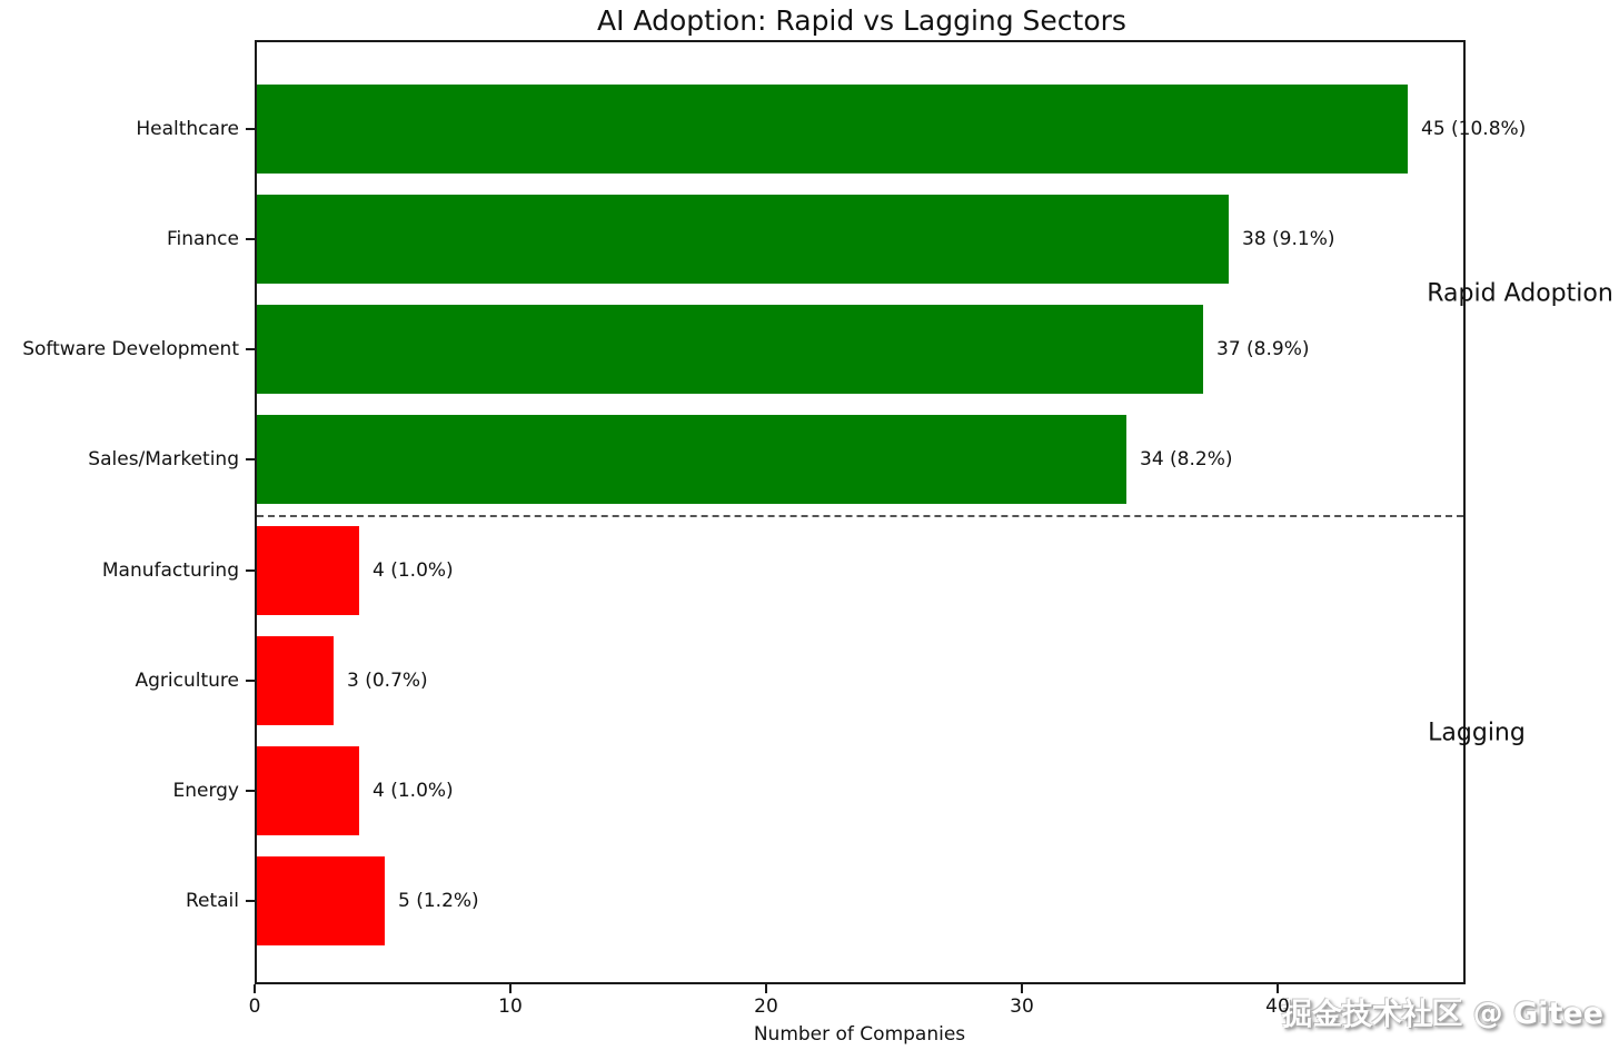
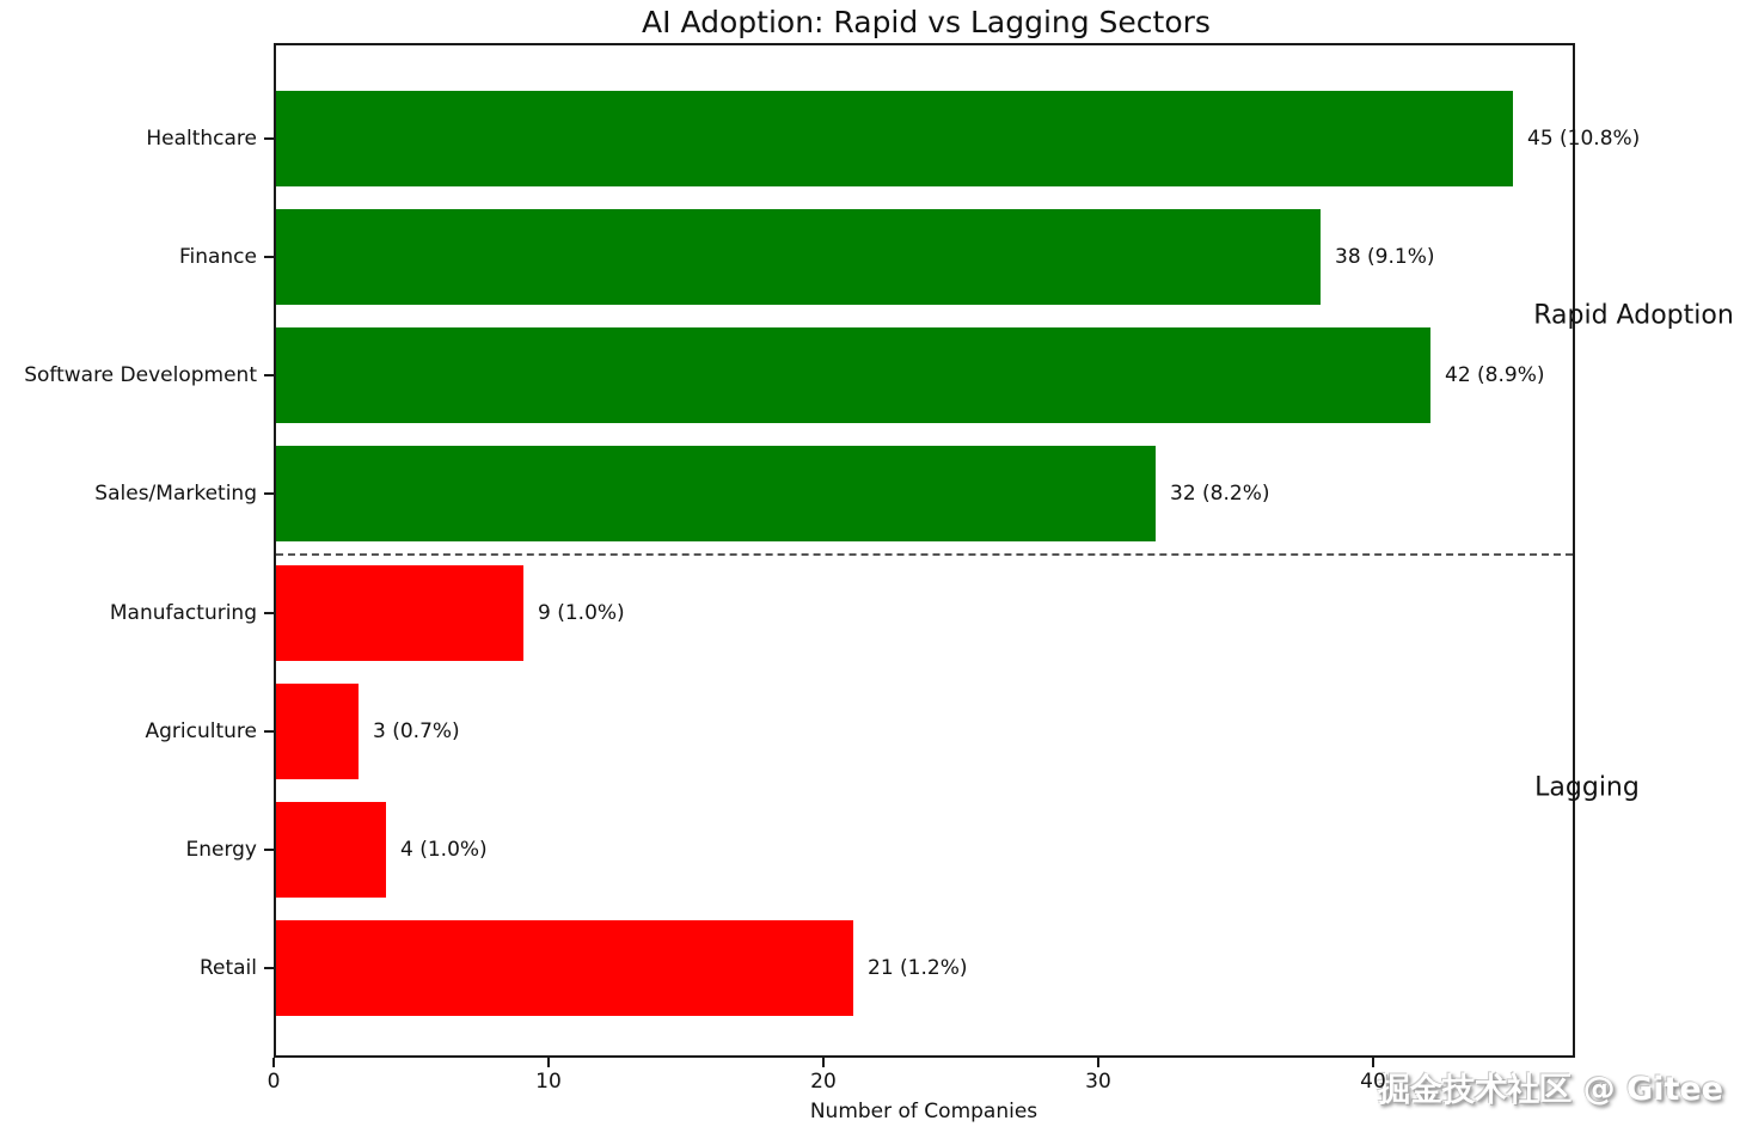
Software Development: 37 -> 42
Sales/Marketing: 34 -> 32
Manufacturing: 4 -> 9
Retail: 5 -> 21
